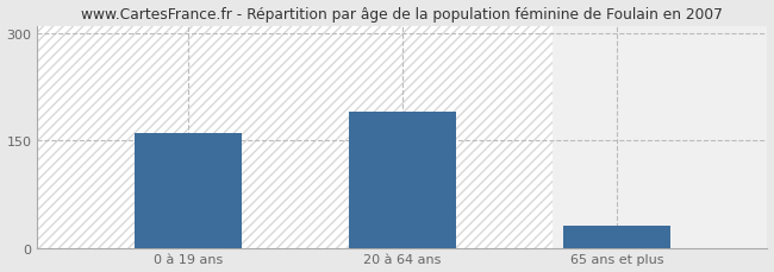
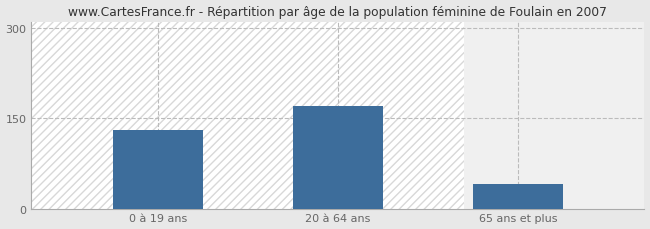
0 à 19 ans: 160 -> 130
20 à 64 ans: 190 -> 170
65 ans et plus: 30 -> 40
